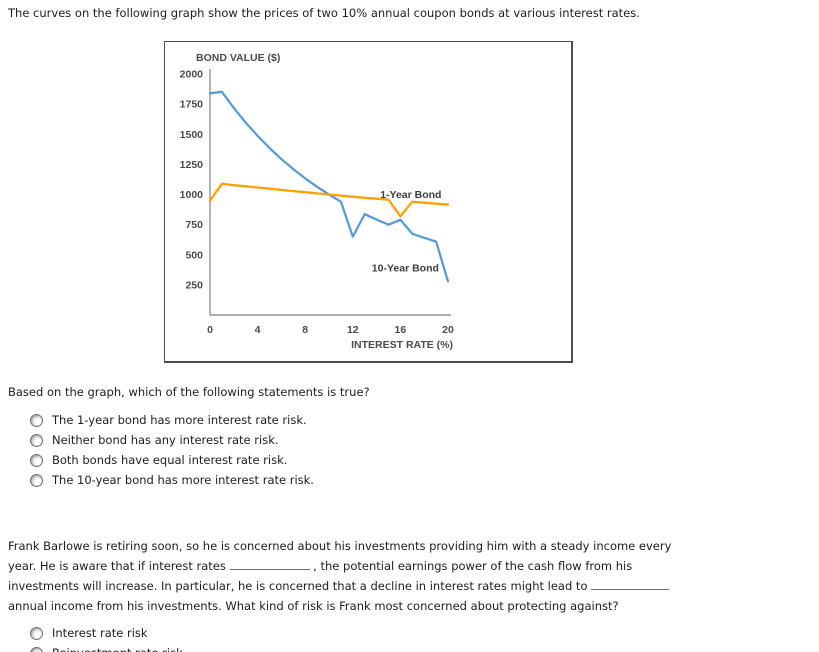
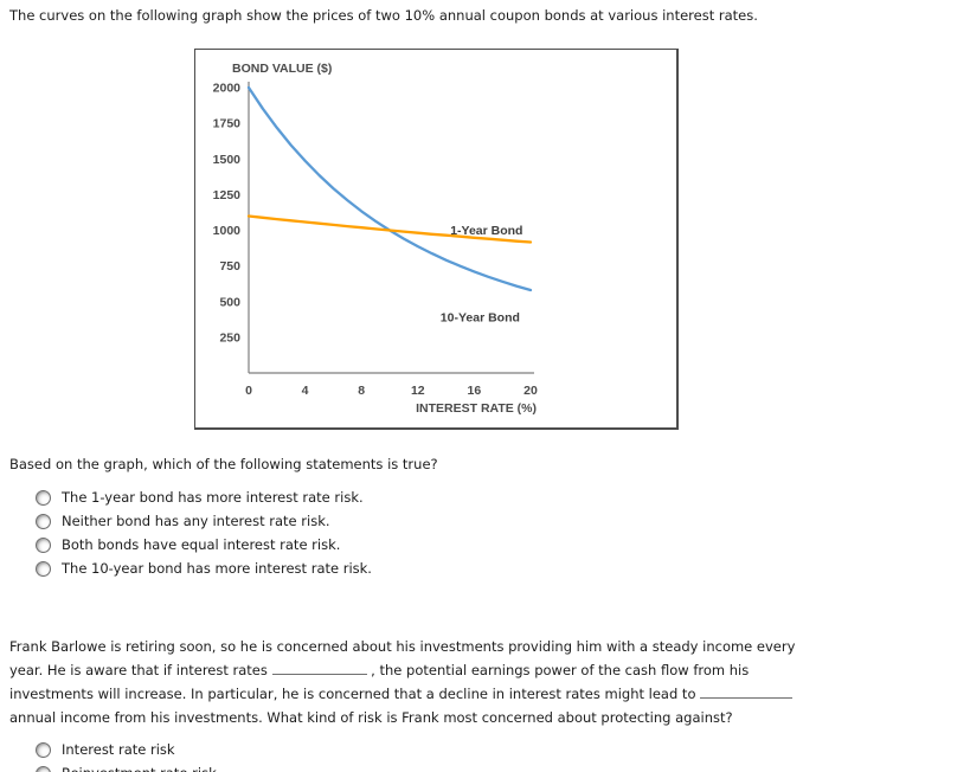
10-Year Bond/0: 1840 -> 2000
1-Year Bond/0: 950 -> 1100
10-Year Bond/12: 650 -> 890
10-Year Bond/16: 790 -> 710
1-Year Bond/16: 820 -> 950
10-Year Bond/20: 280 -> 580
